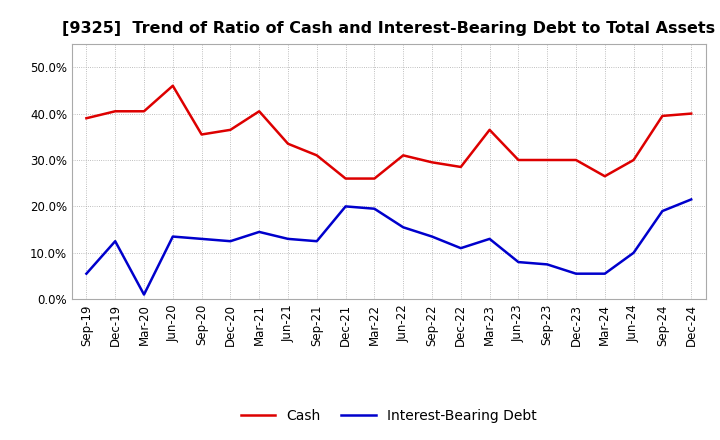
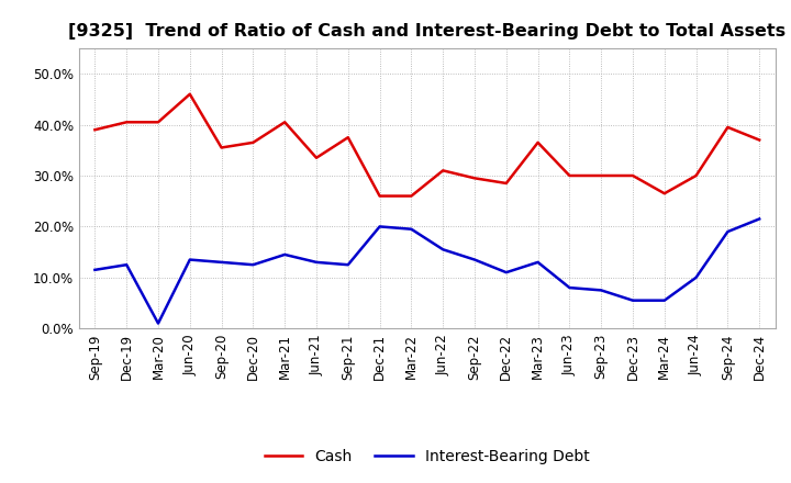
Interest-Bearing Debt/Sep-19: 5.5% -> 11.5%
Cash/Sep-21: 31.0% -> 37.5%
Cash/Dec-24: 40.0% -> 37.0%
